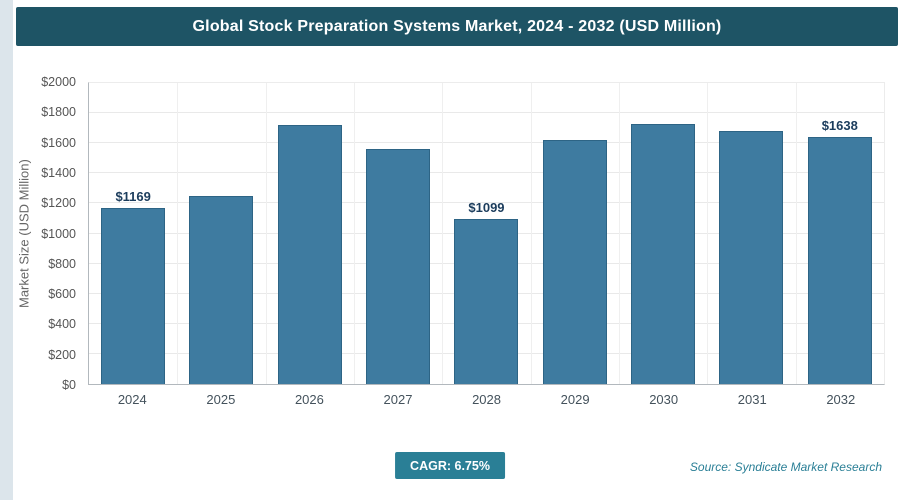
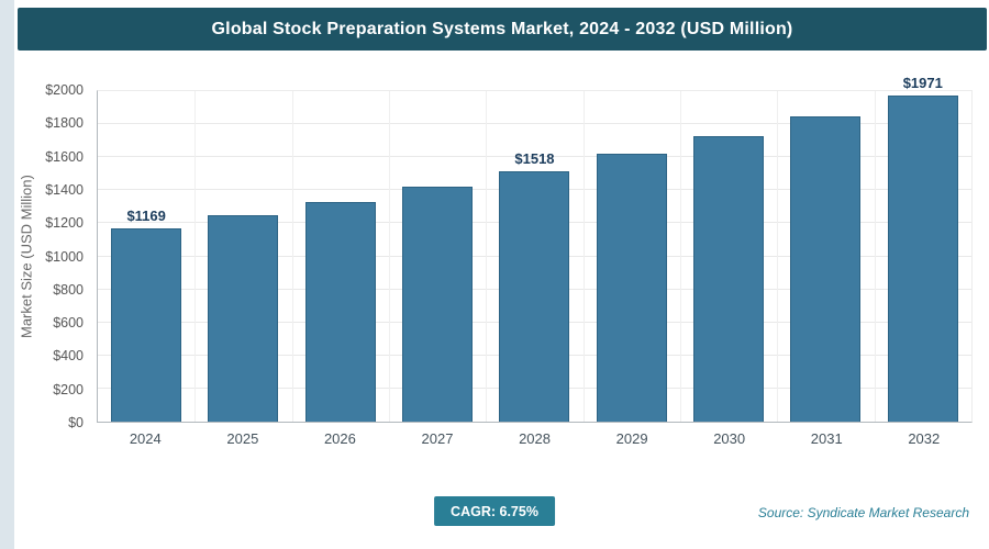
2026: $1720 -> $1330
2027: $1560 -> $1420
2028: $1099 -> $1518
2031: $1680 -> $1850
2032: $1638 -> $1971
